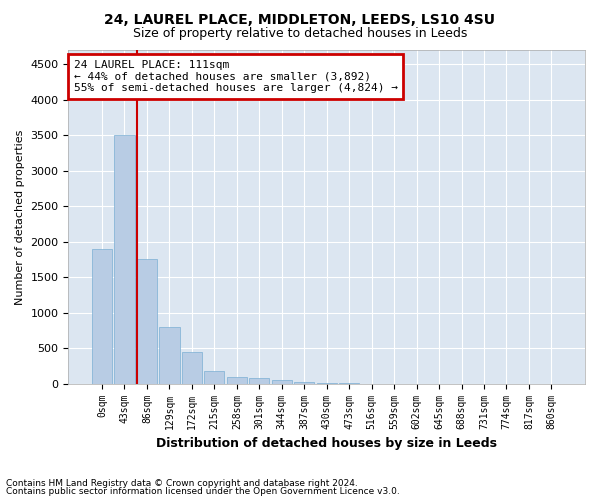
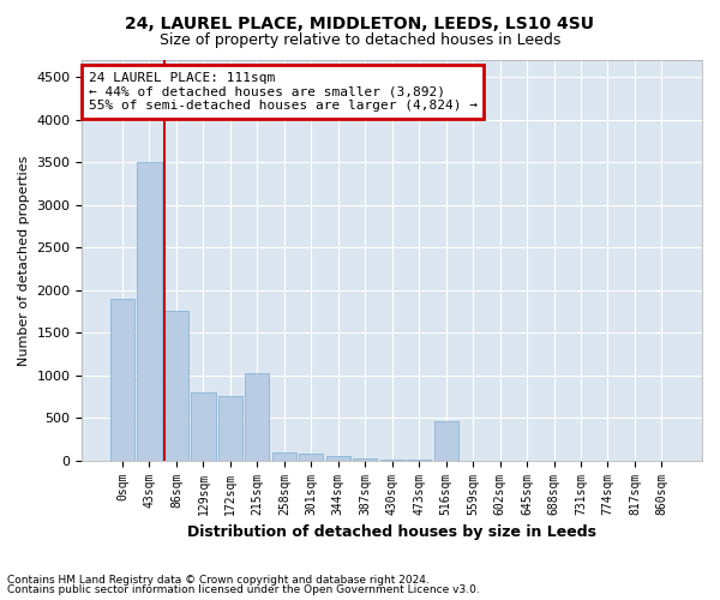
172sqm: 450 -> 760
215sqm: 180 -> 1020
516sqm: 0 -> 460
